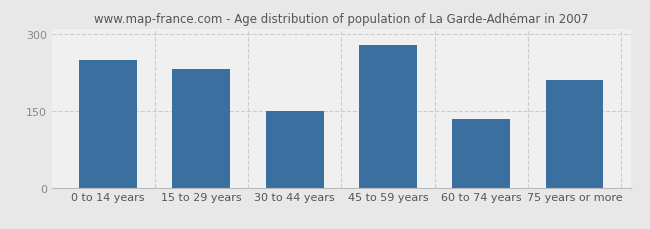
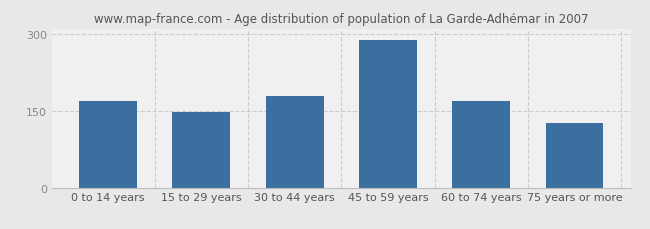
0 to 14 years: 250 -> 170
15 to 29 years: 232 -> 147
30 to 44 years: 150 -> 178
45 to 59 years: 278 -> 288
60 to 74 years: 134 -> 169
75 years or more: 210 -> 126
